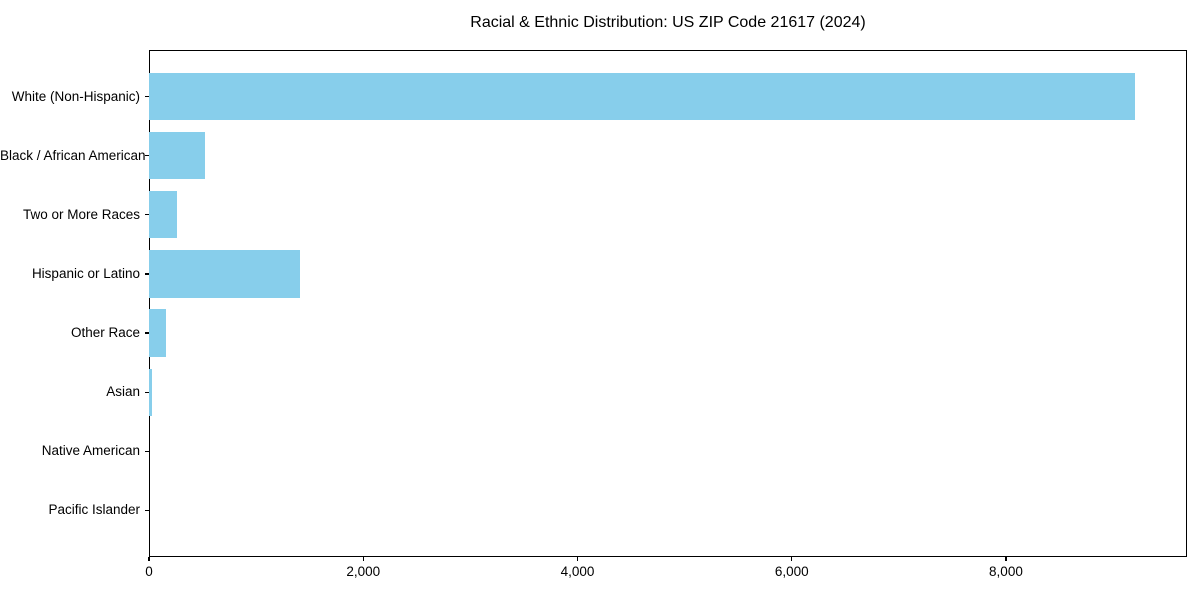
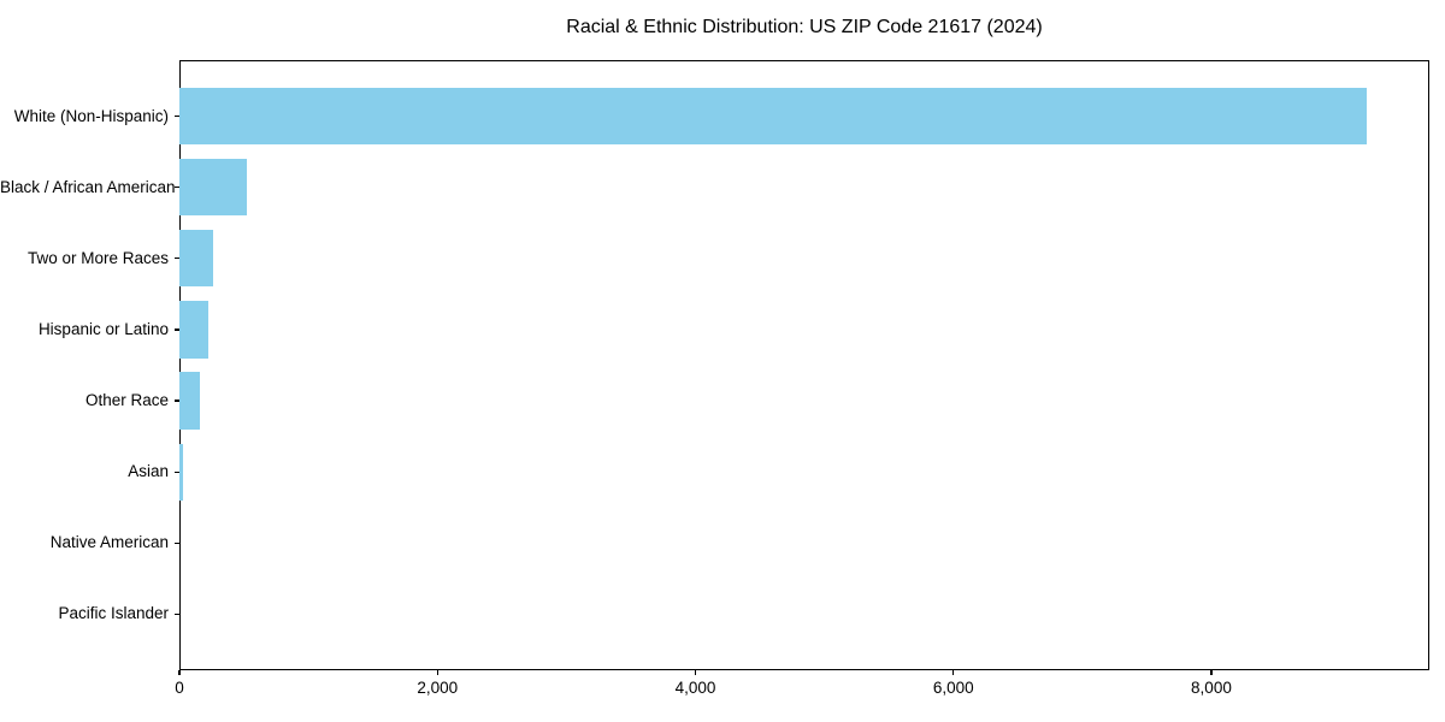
Hispanic or Latino: 1410 -> 220
